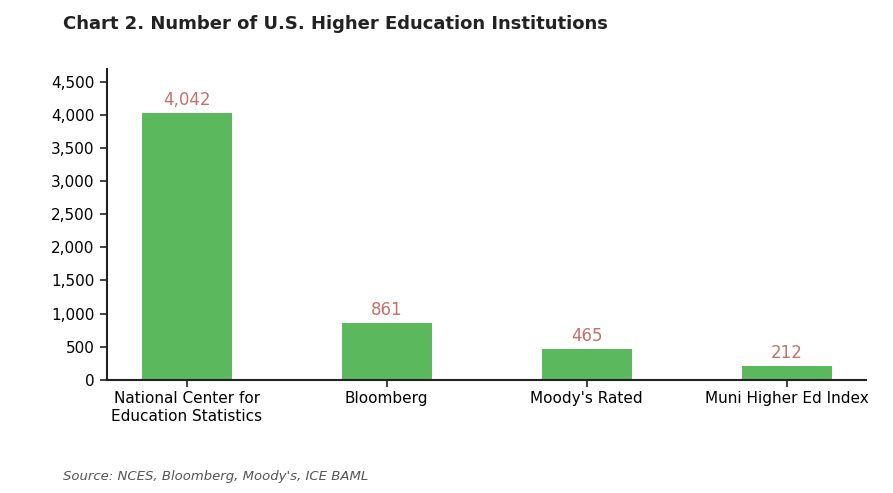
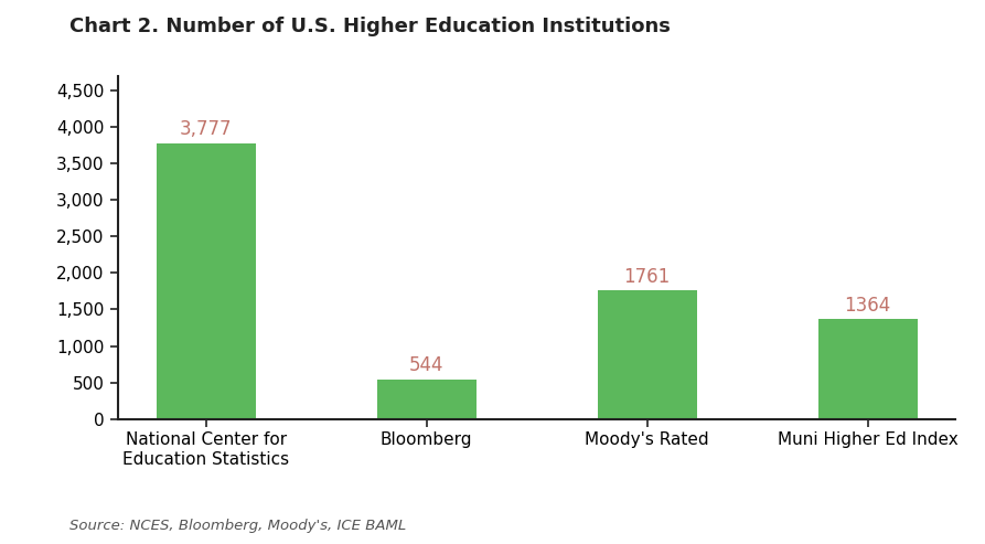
National Center for Education Statistics: 4,042 -> 3,777
Bloomberg: 861 -> 544
Moody's Rated: 465 -> 1761
Muni Higher Ed Index: 212 -> 1364
